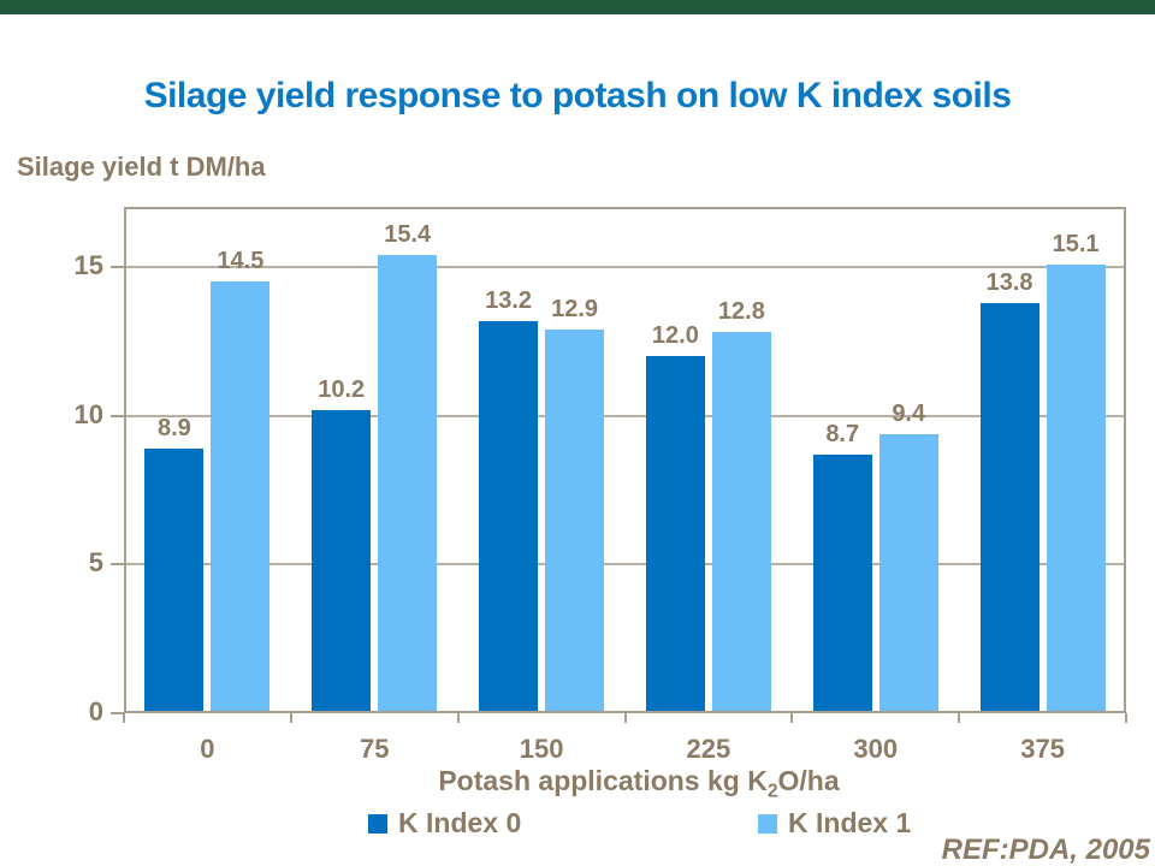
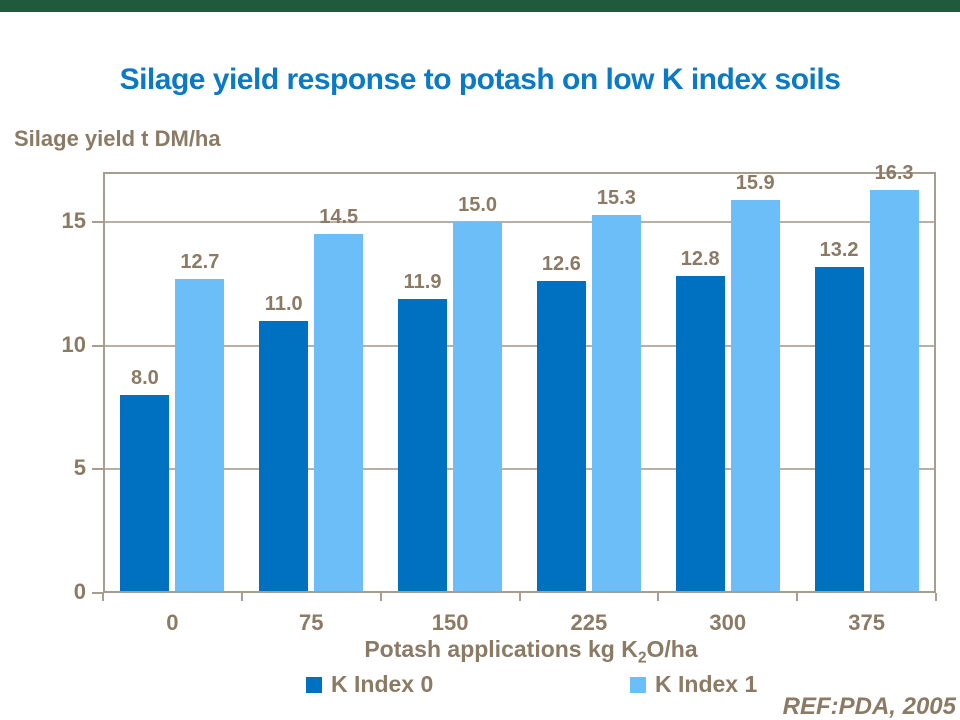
K Index 0/0: 8.9 -> 8.0
K Index 1/0: 14.5 -> 12.7
K Index 0/75: 10.2 -> 11.0
K Index 1/75: 15.4 -> 14.5
K Index 0/150: 13.2 -> 11.9
K Index 1/150: 12.9 -> 15.0
K Index 0/225: 12.0 -> 12.6
K Index 1/225: 12.8 -> 15.3
K Index 0/300: 8.7 -> 12.8
K Index 1/300: 9.4 -> 15.9
K Index 0/375: 13.8 -> 13.2
K Index 1/375: 15.1 -> 16.3
